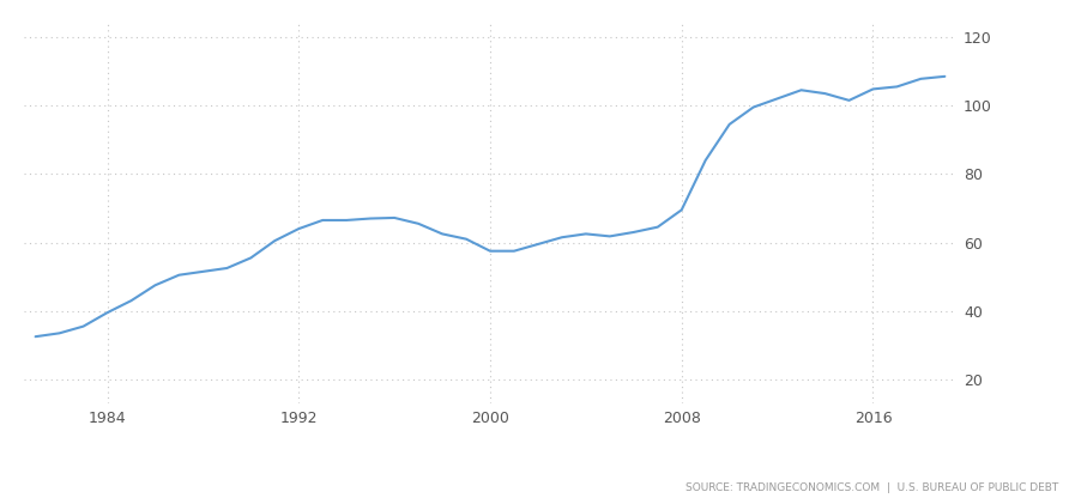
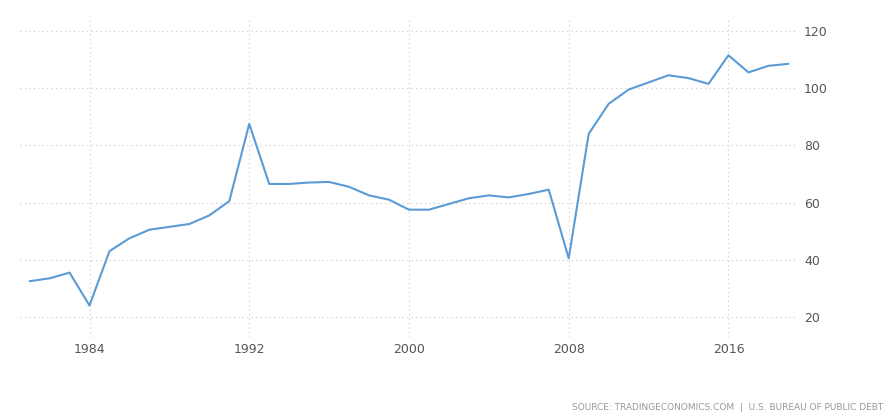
1984: 39.5 -> 24.0
1992: 64.0 -> 87.5
2008: 69.5 -> 40.5
2016: 104.8 -> 111.5
